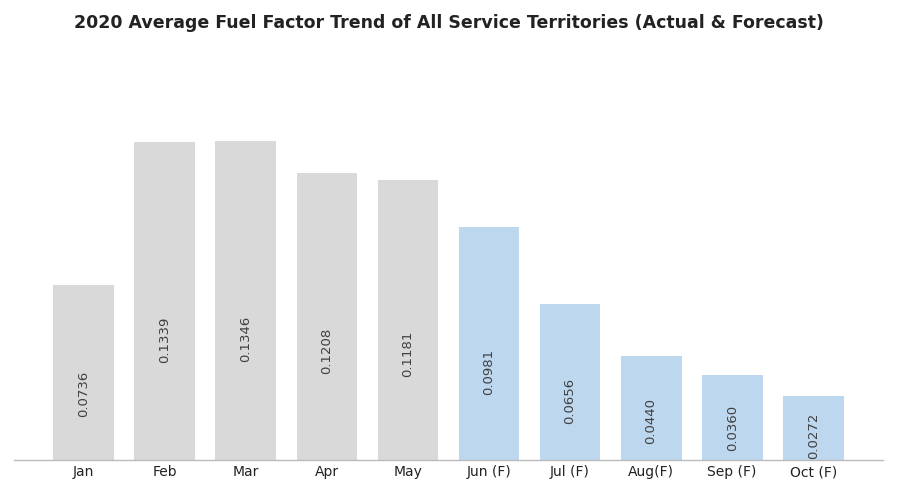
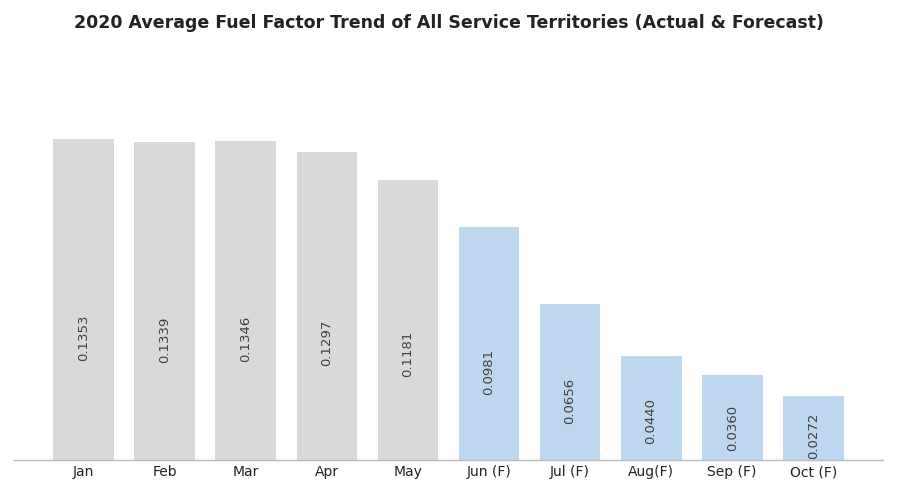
Jan: 0.0736 -> 0.1353
Apr: 0.1208 -> 0.1297
